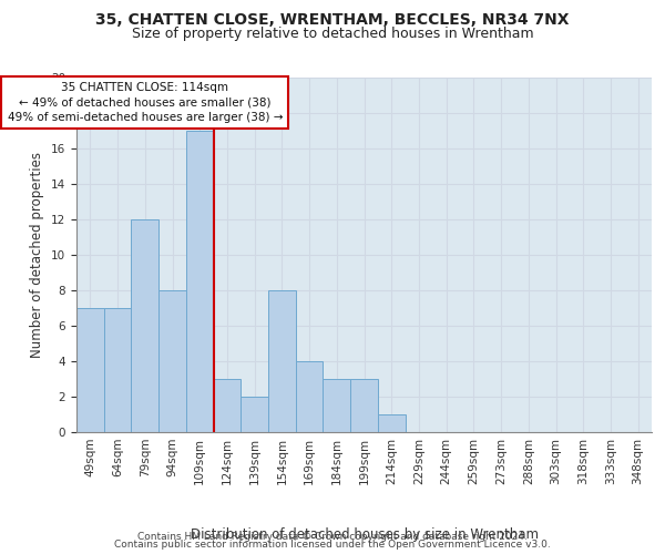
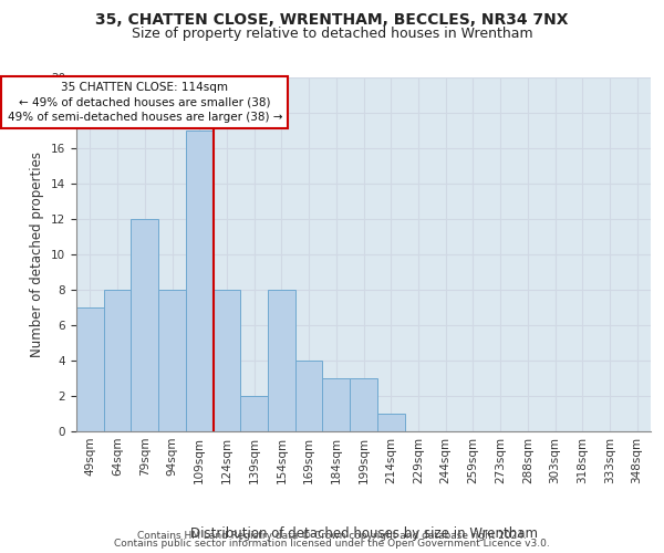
64sqm: 7 -> 8
124sqm: 3 -> 8
